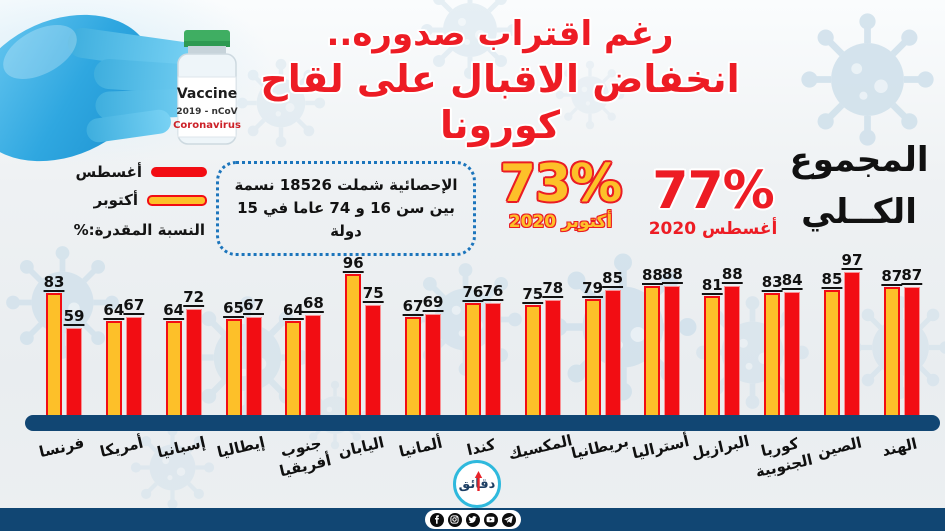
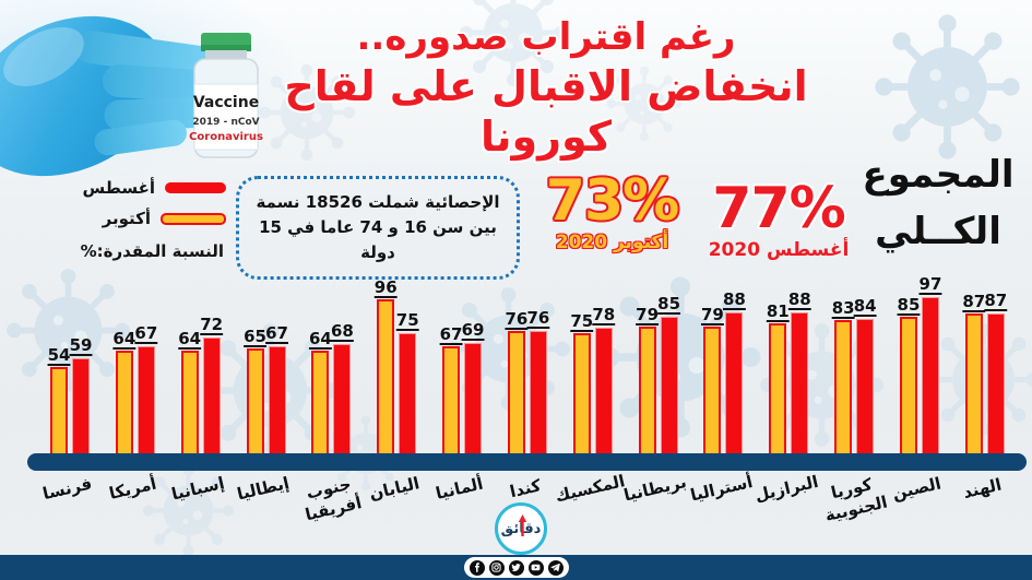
أكتوبر/فرنسا: 83 -> 54
أكتوبر/أستراليا: 88 -> 79
